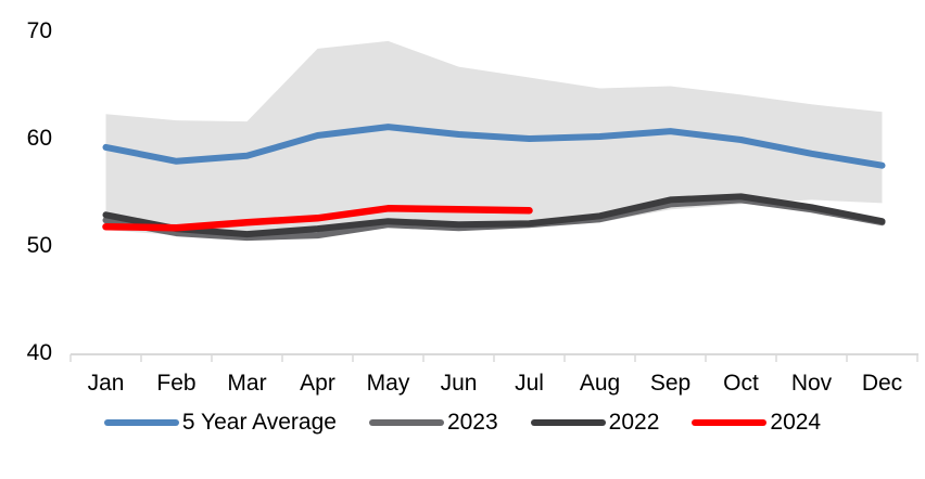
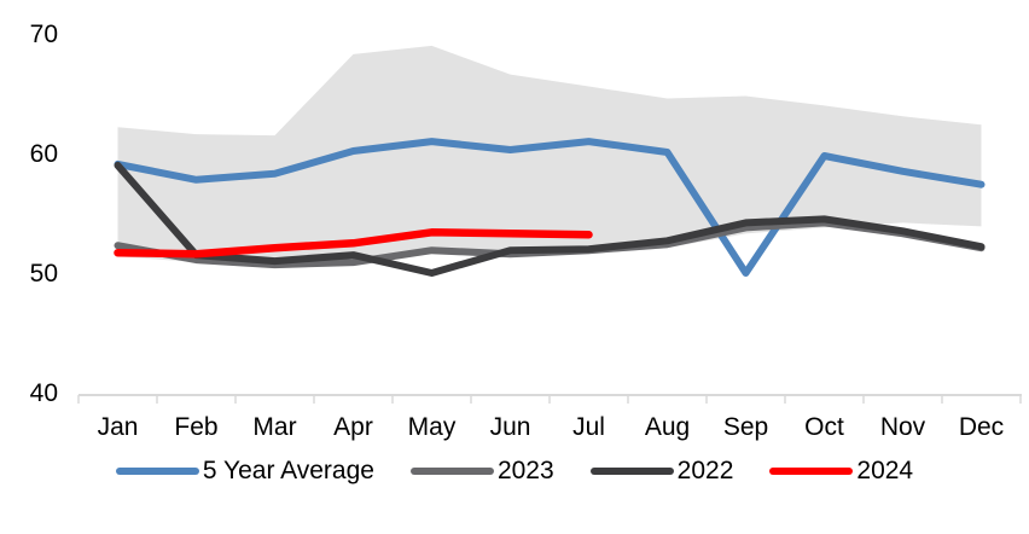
2022/Jan: 53 -> 59
2022/May: 52 -> 50
5 Year Average/Jul: 60 -> 61
5 Year Average/Sep: 61 -> 50
